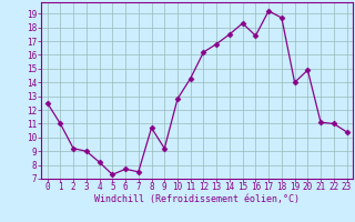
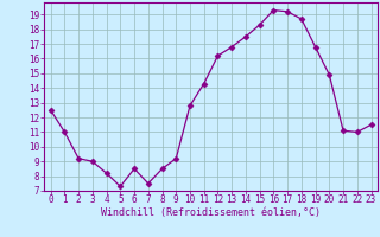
6: 7.7 -> 8.5
8: 10.7 -> 8.5
16: 17.4 -> 19.3
19: 14.0 -> 16.8
23: 10.4 -> 11.5
